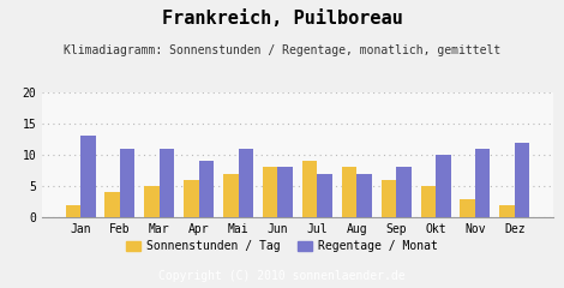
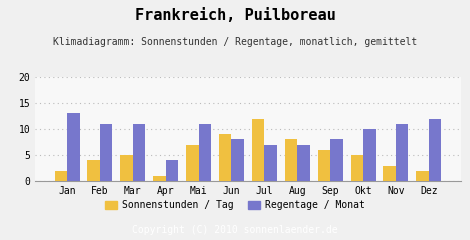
Sonnenstunden / Tag/Apr: 6 -> 1
Regentage / Monat/Apr: 9 -> 4
Sonnenstunden / Tag/Jun: 8 -> 9
Sonnenstunden / Tag/Jul: 9 -> 12
